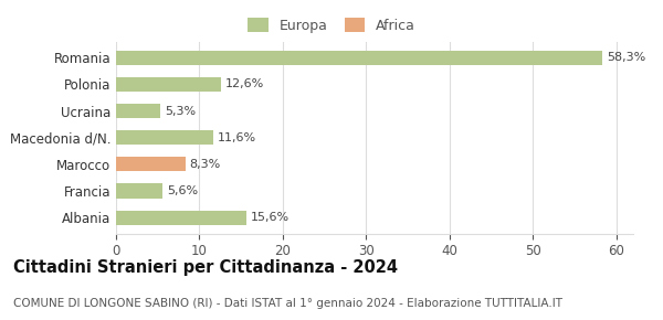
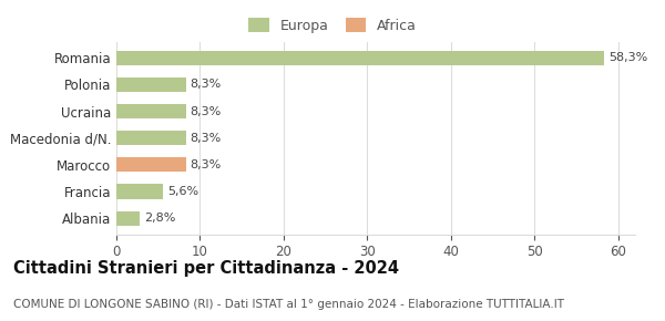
Polonia: 12,6% -> 8,3%
Ucraina: 5,3% -> 8,3%
Macedonia d/N.: 11,6% -> 8,3%
Albania: 15,6% -> 2,8%
